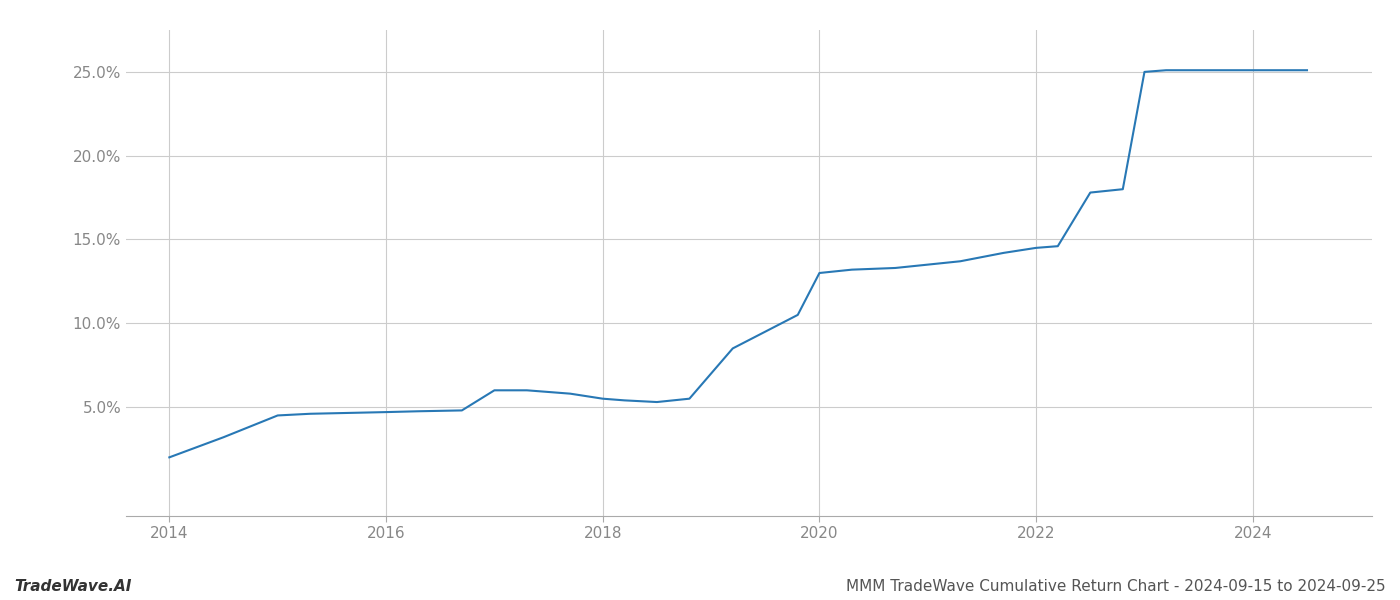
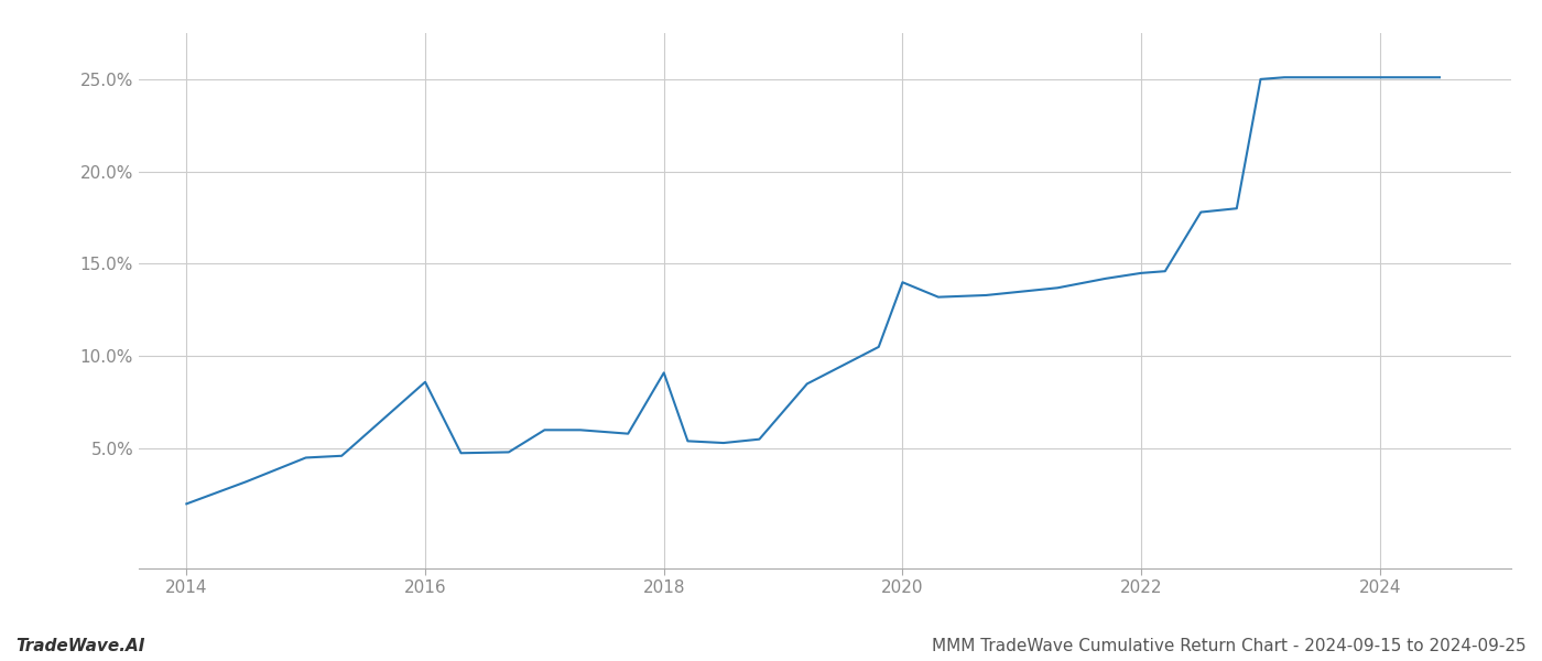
2016: 4.7% -> 8.6%
2018: 5.5% -> 9.1%
2020: 13.0% -> 14.0%
